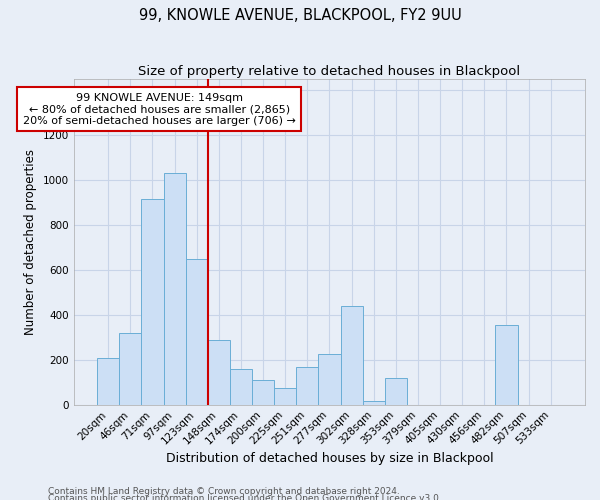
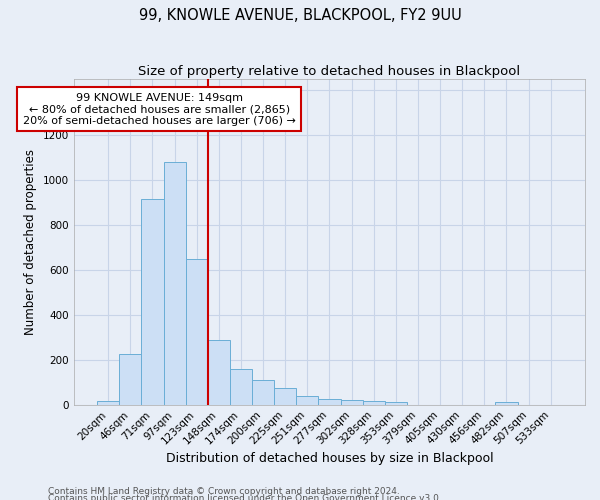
20sqm: 210 -> 18
46sqm: 320 -> 225
97sqm: 1030 -> 1080
251sqm: 170 -> 38
277sqm: 225 -> 27
302sqm: 440 -> 22
353sqm: 120 -> 13
482sqm: 355 -> 14
